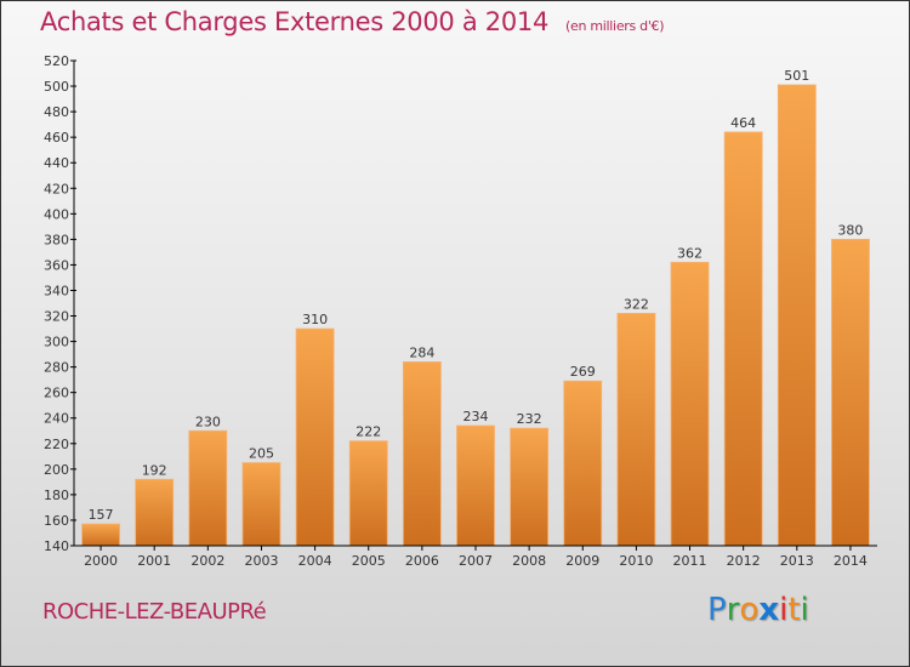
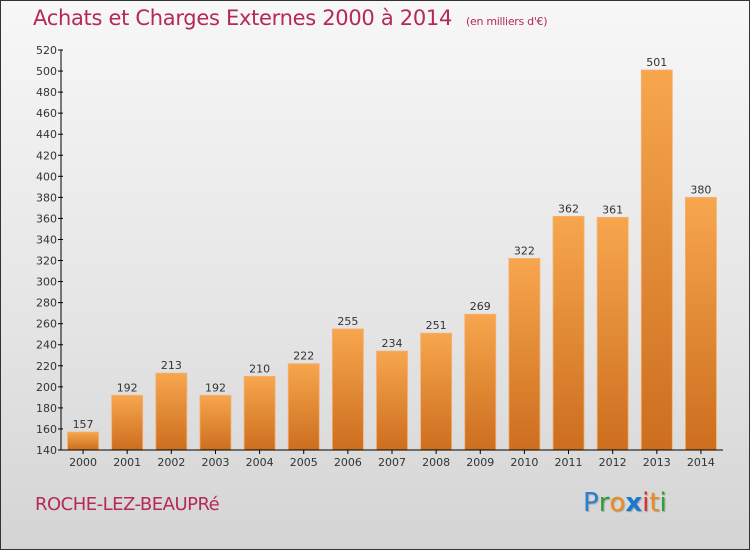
2002: 230 -> 213
2003: 205 -> 192
2004: 310 -> 210
2006: 284 -> 255
2008: 232 -> 251
2012: 464 -> 361
